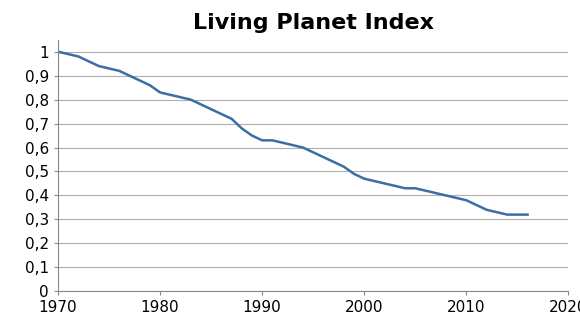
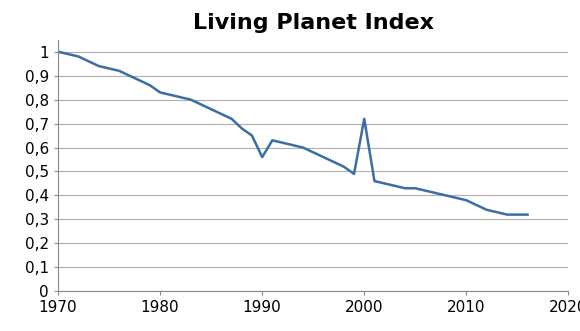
1990: 0,63 -> 0,56
2000: 0,47 -> 0,72
